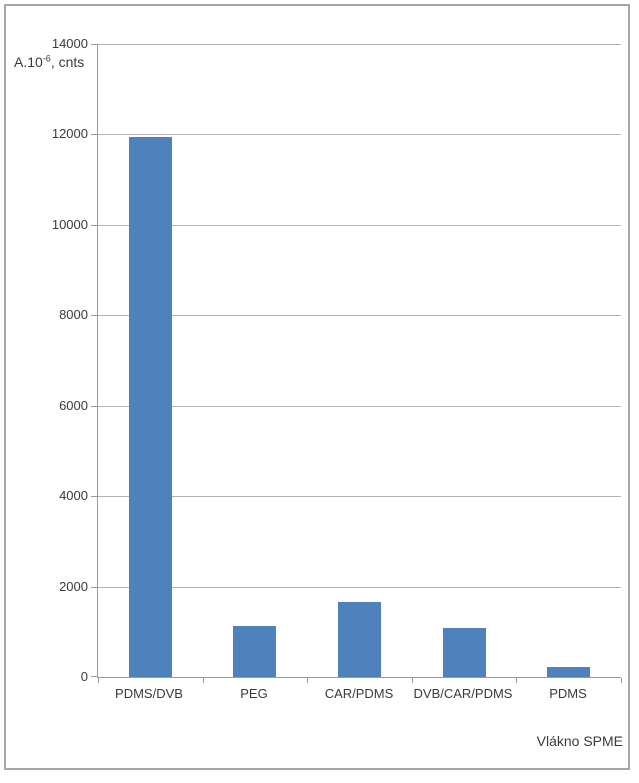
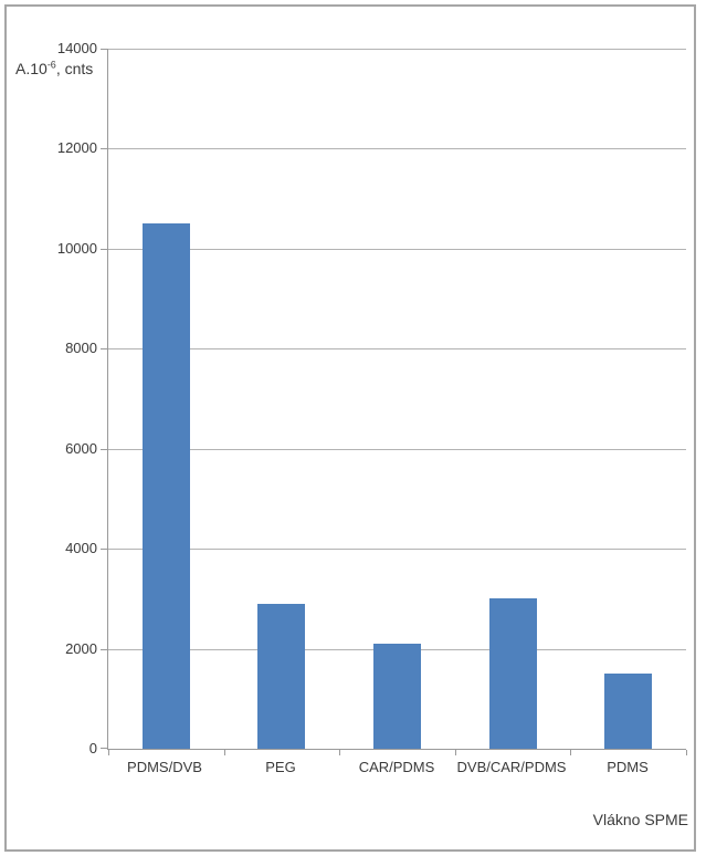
PDMS/DVB: 12000 -> 10500
PEG: 1100 -> 2900
CAR/PDMS: 1600 -> 2100
DVB/CAR/PDMS: 1100 -> 3000
PDMS: 200 -> 1500
